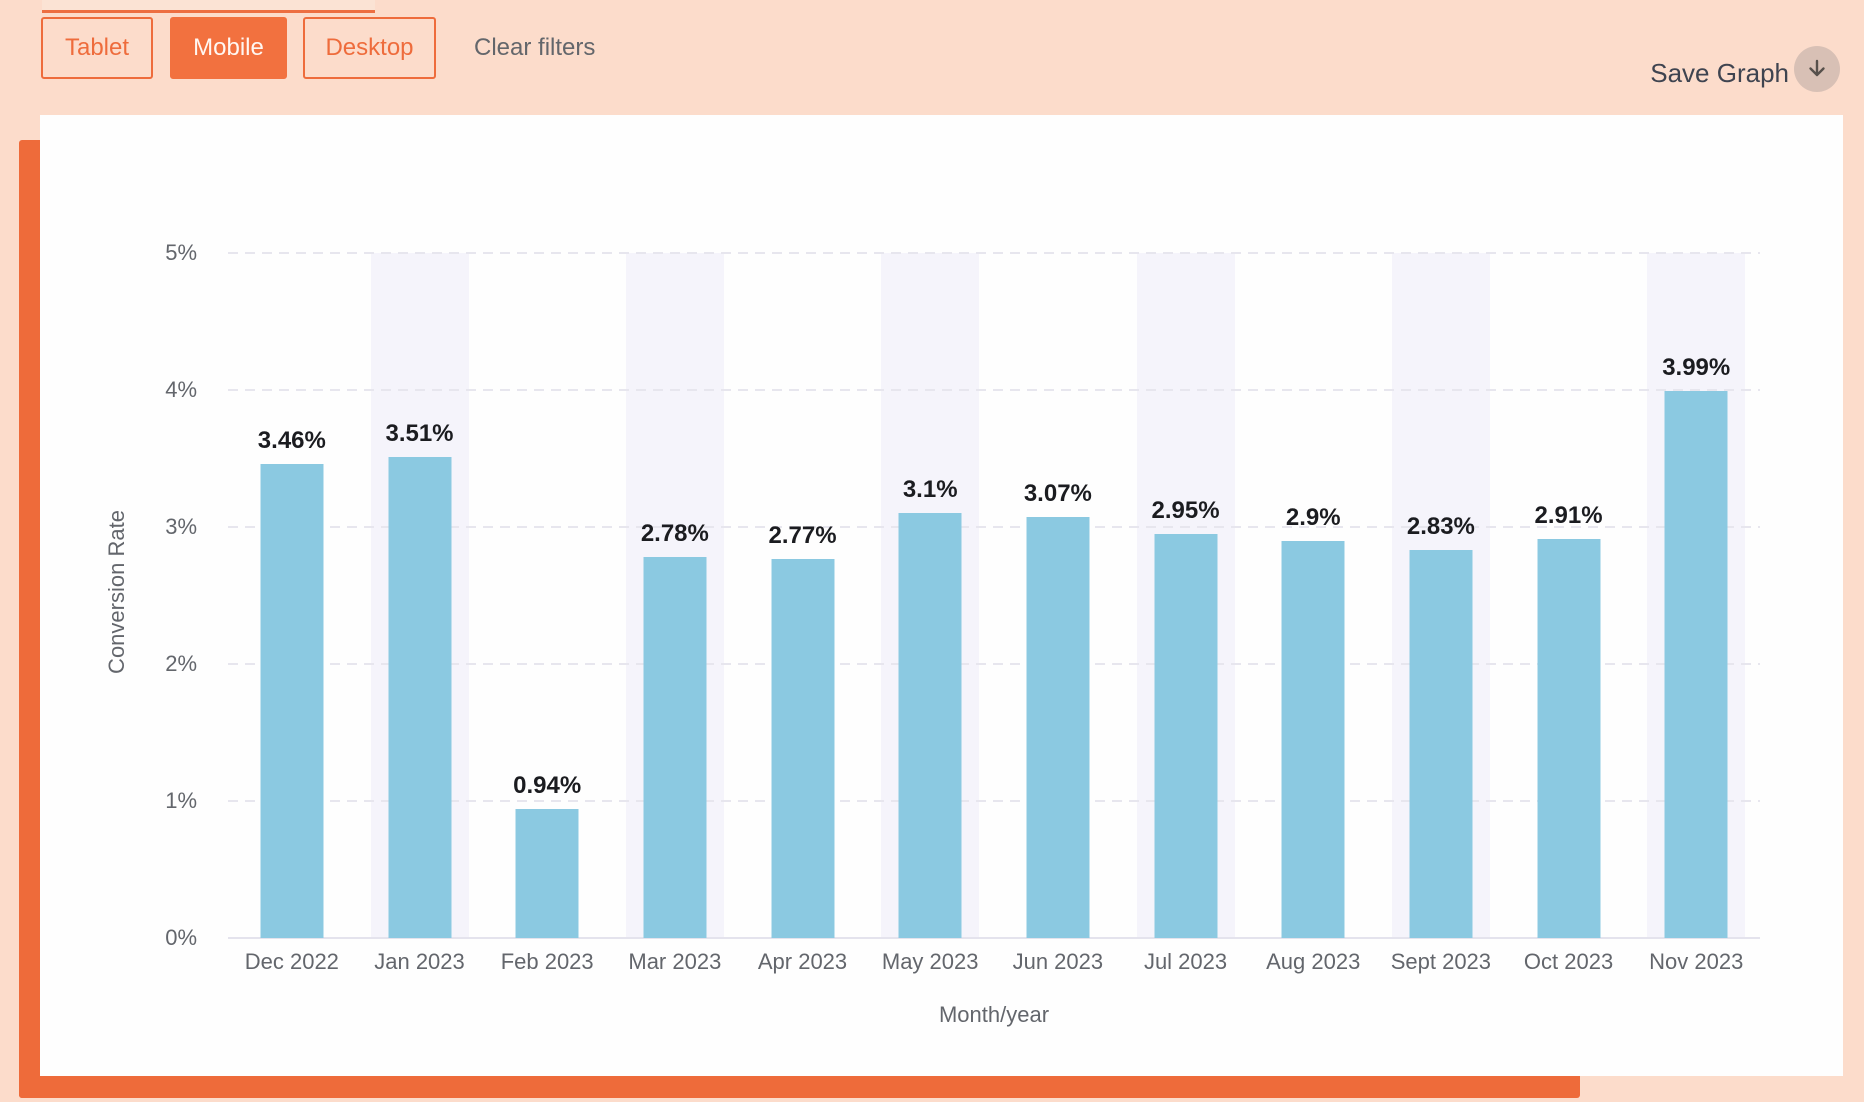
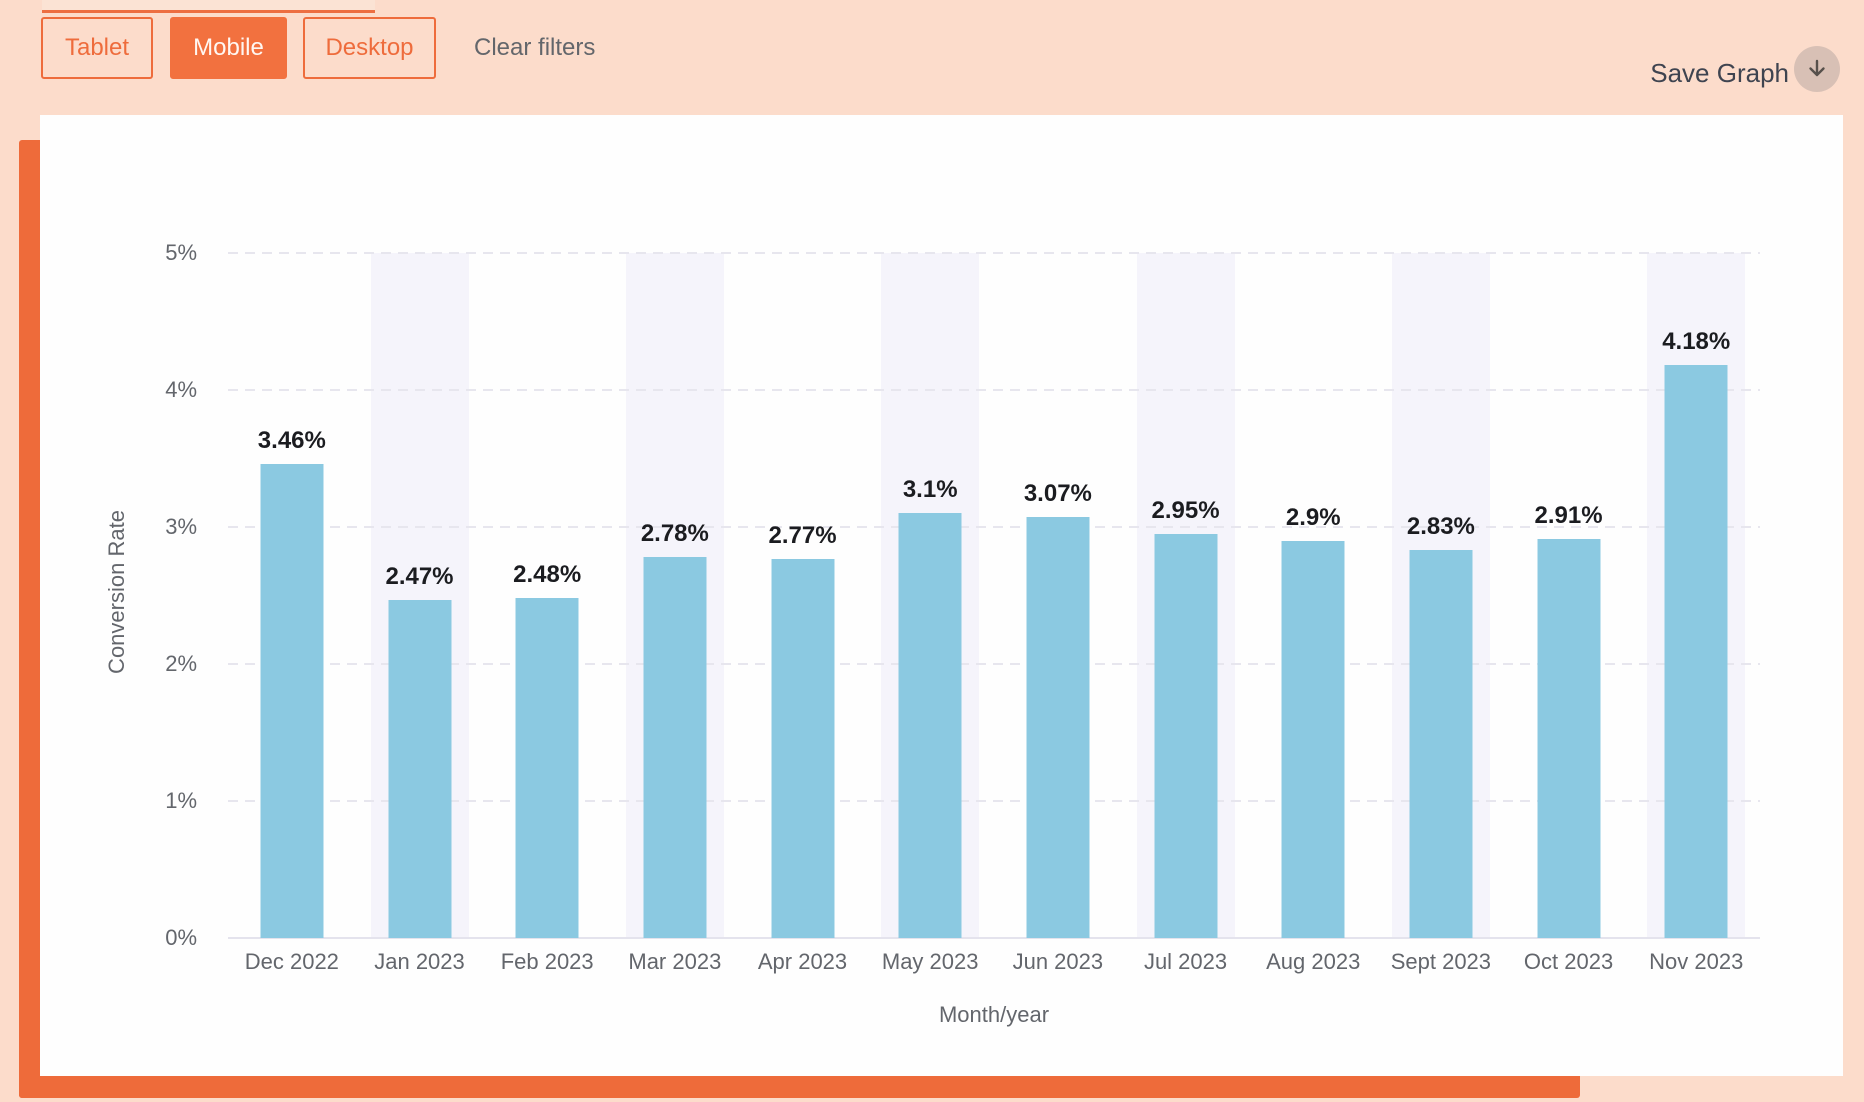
Jan 2023: 3.51% -> 2.47%
Feb 2023: 0.94% -> 2.48%
Nov 2023: 3.99% -> 4.18%
